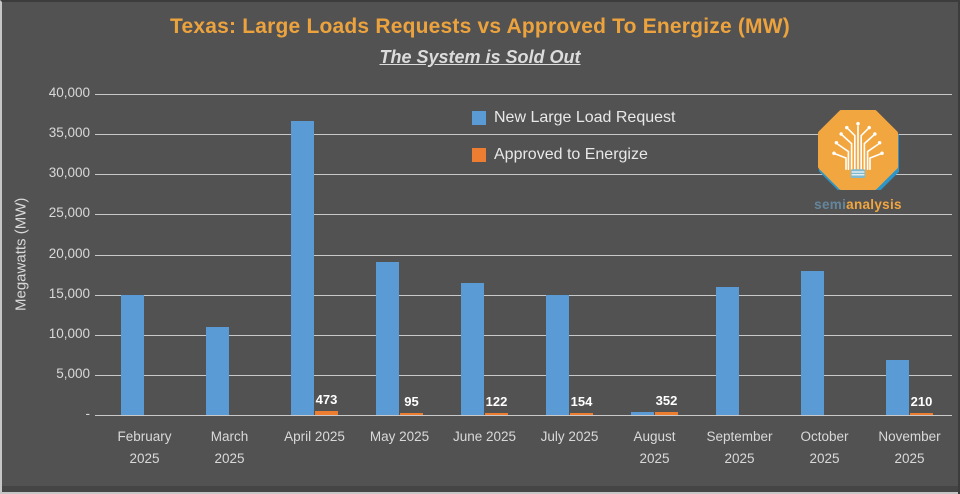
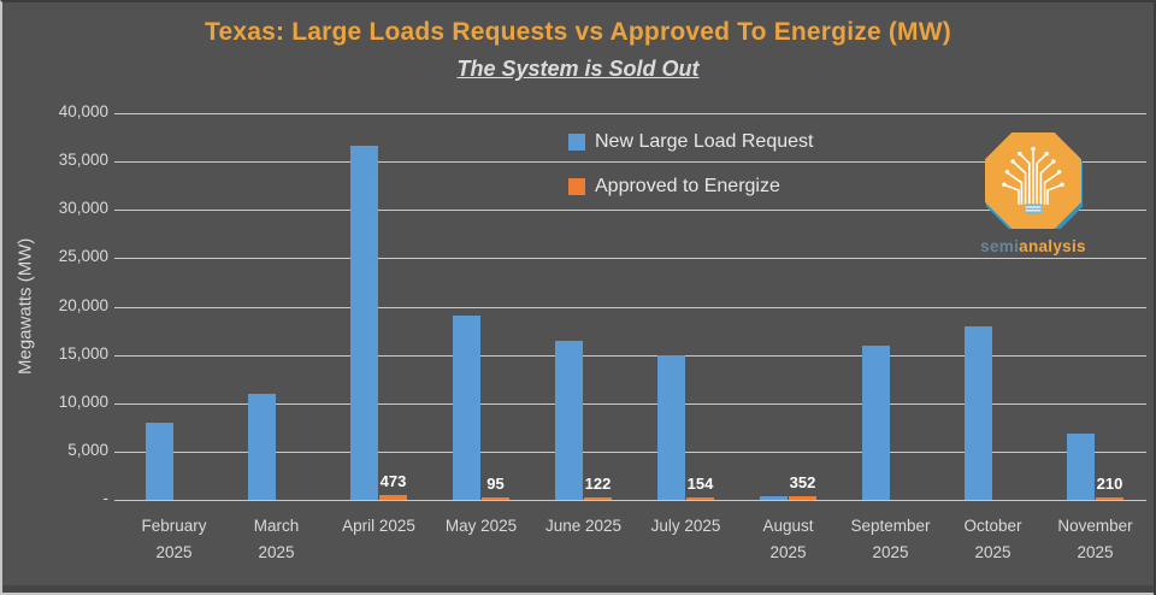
New Large Load Request/February 2025: 15000 -> 8000
